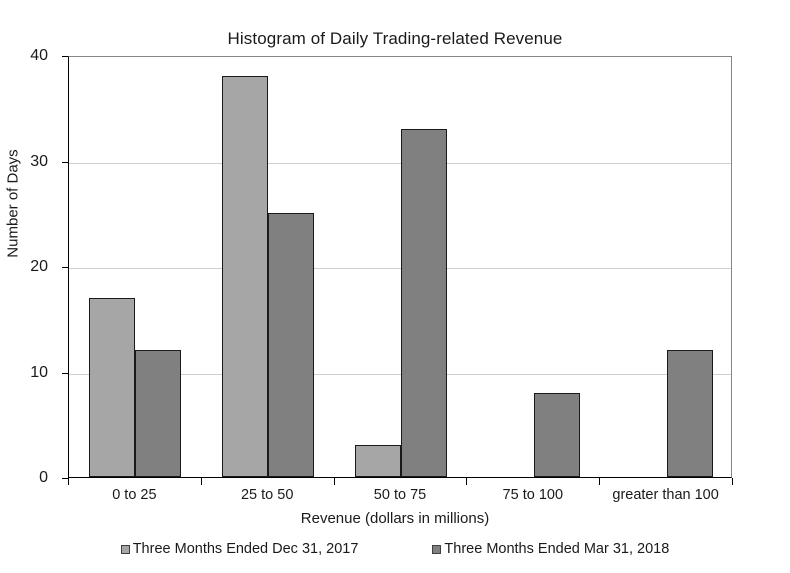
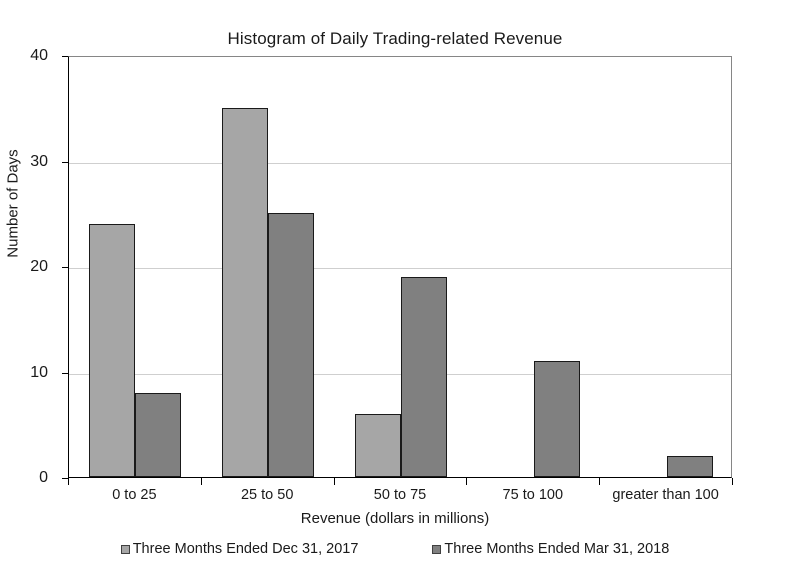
Three Months Ended Dec 31, 2017/0 to 25: 17 -> 24
Three Months Ended Mar 31, 2018/0 to 25: 12 -> 8
Three Months Ended Dec 31, 2017/25 to 50: 38 -> 35
Three Months Ended Dec 31, 2017/50 to 75: 3 -> 6
Three Months Ended Mar 31, 2018/50 to 75: 33 -> 19
Three Months Ended Mar 31, 2018/75 to 100: 8 -> 11
Three Months Ended Mar 31, 2018/greater than 100: 12 -> 2
